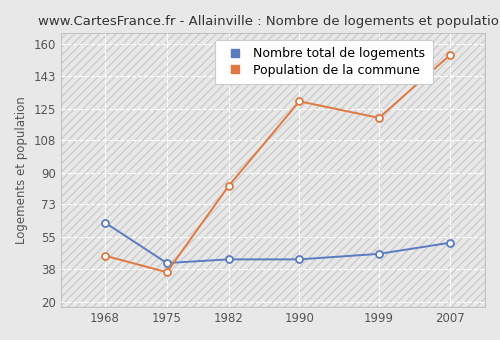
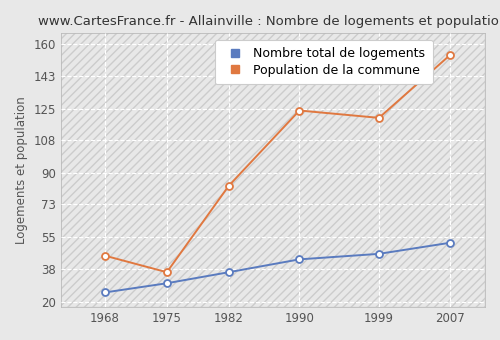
Nombre total de logements/1968: 63 -> 25
Nombre total de logements/1975: 41 -> 30
Nombre total de logements/1982: 43 -> 36
Population de la commune/1990: 129 -> 124
